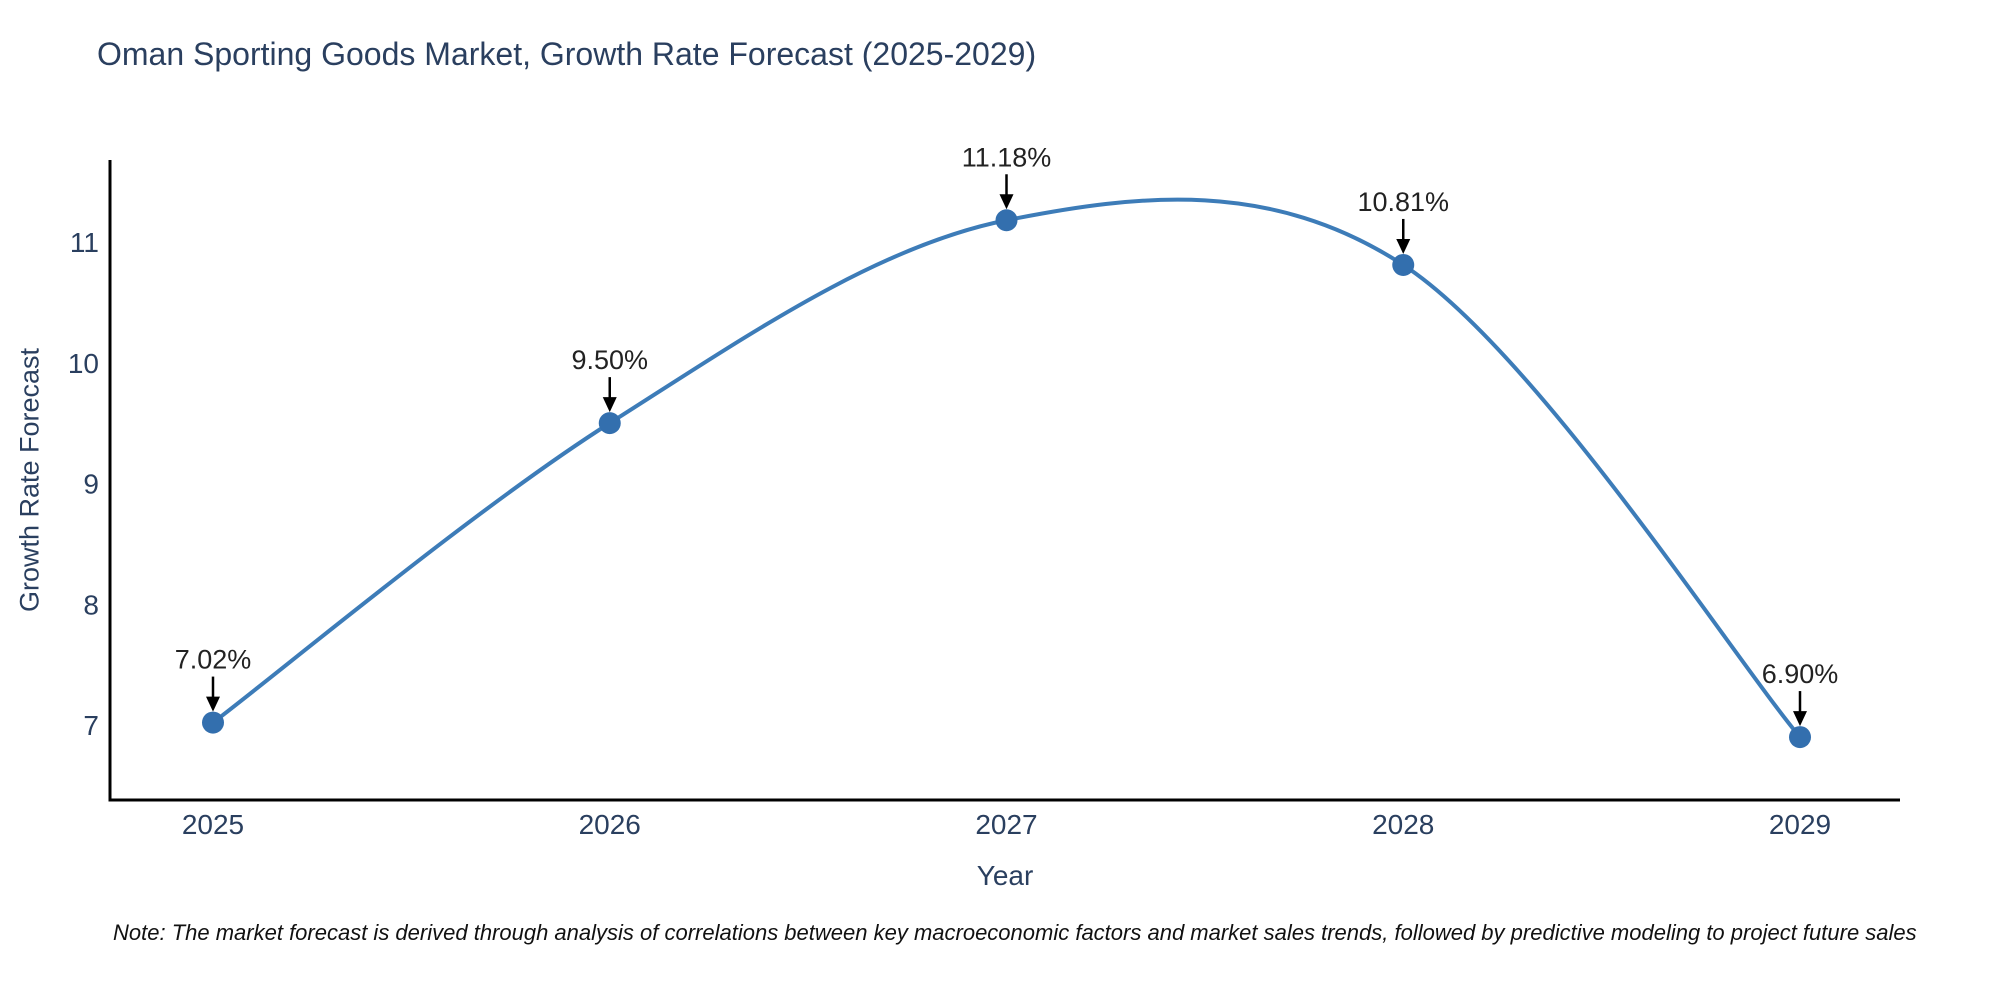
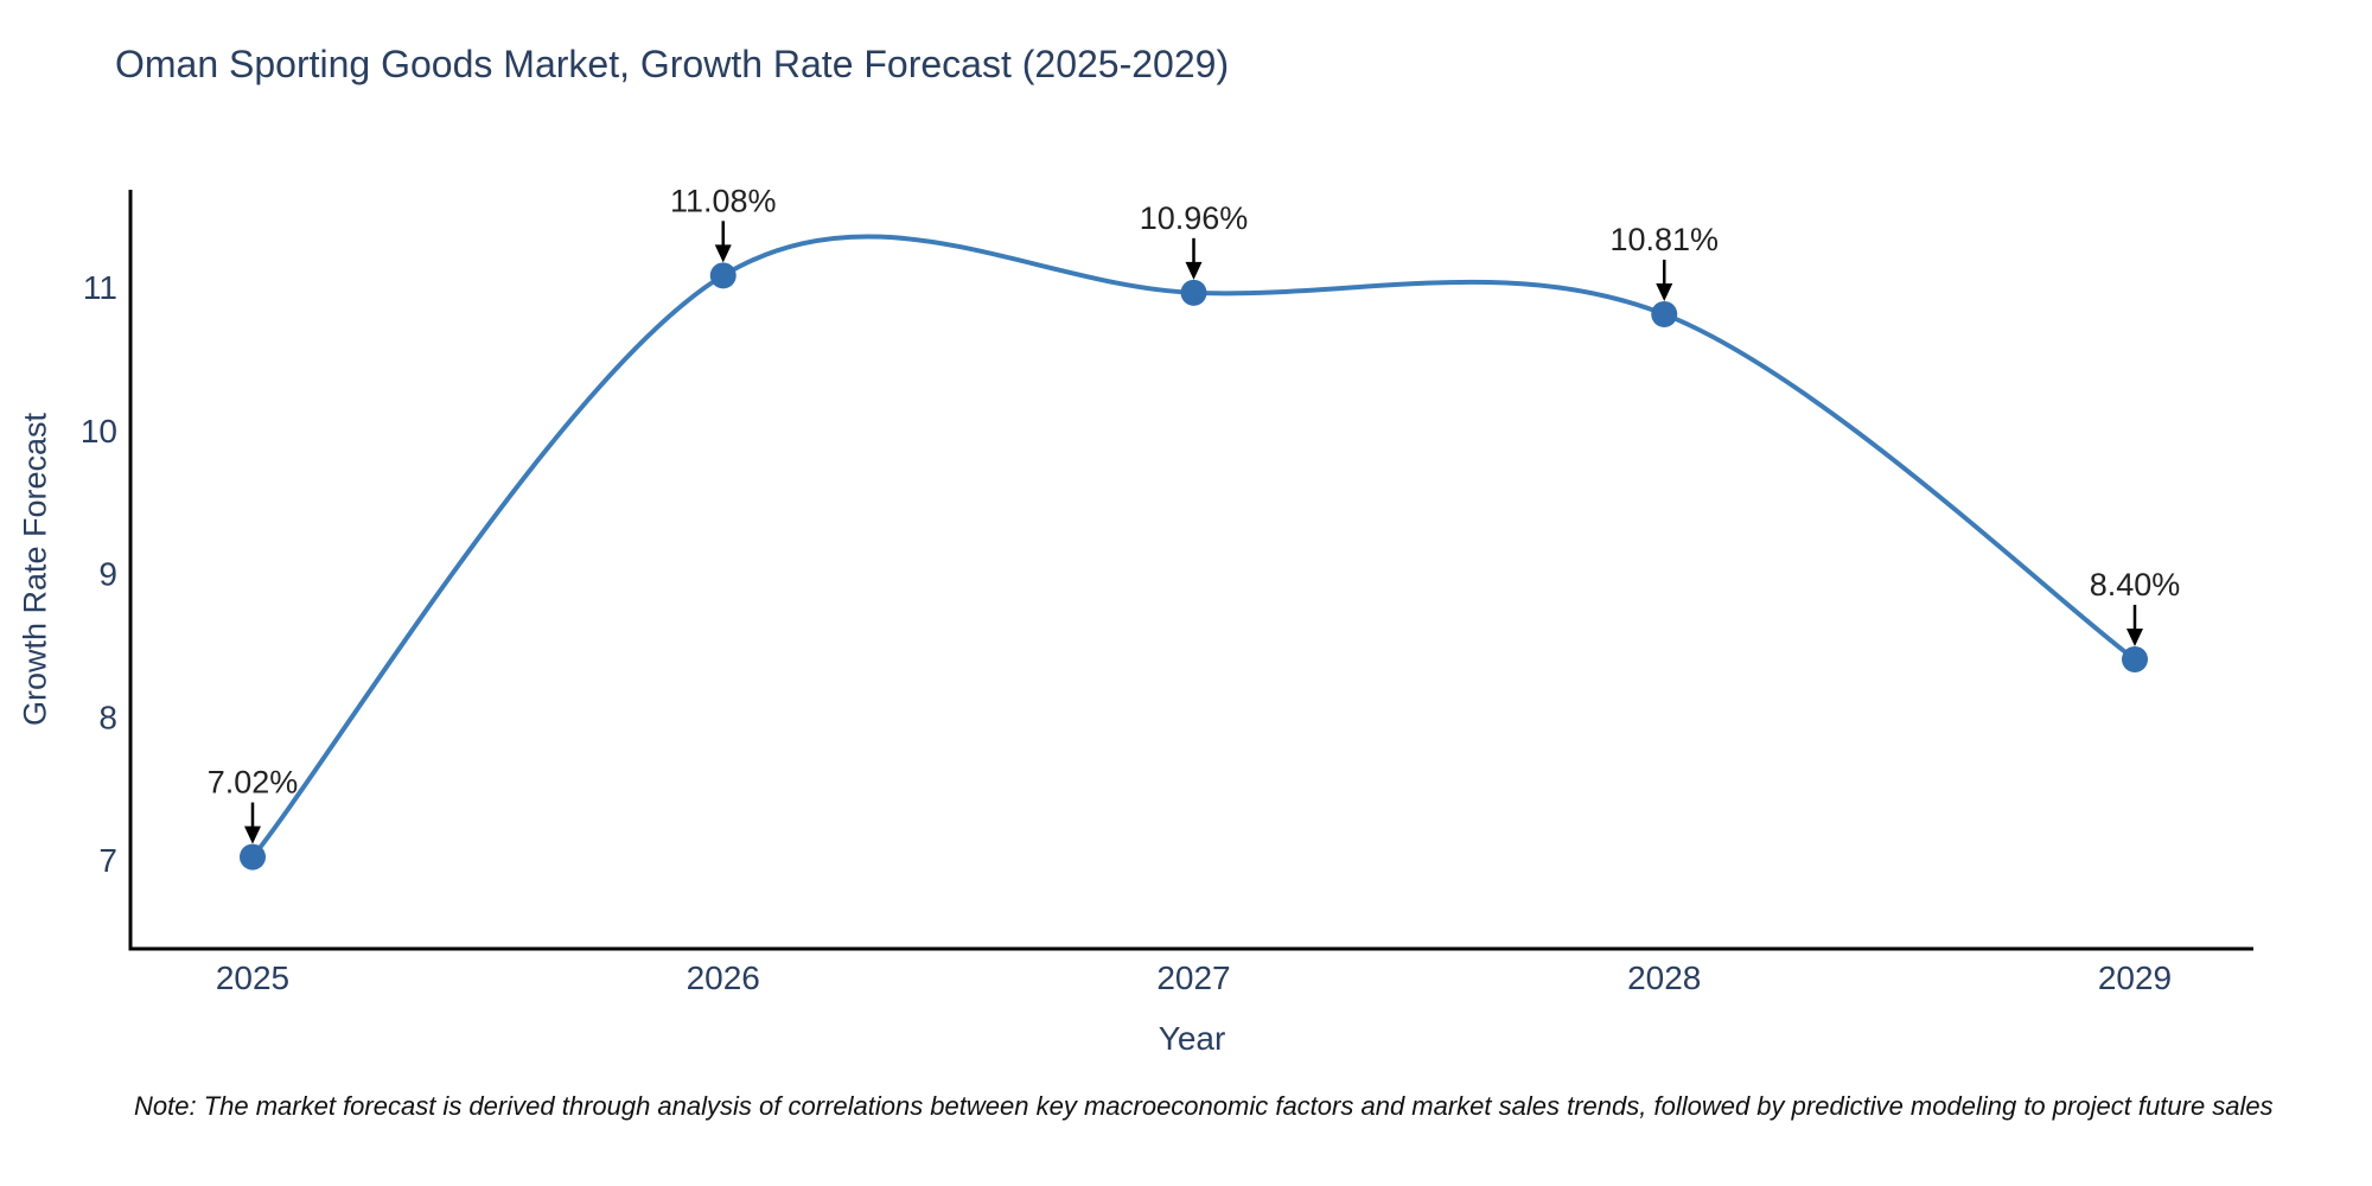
2026: 9.50% -> 11.08%
2027: 11.18% -> 10.96%
2029: 6.90% -> 8.40%
